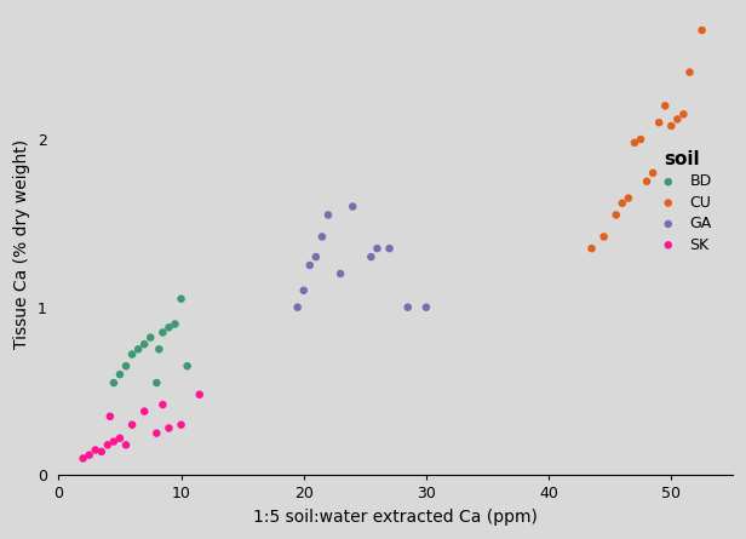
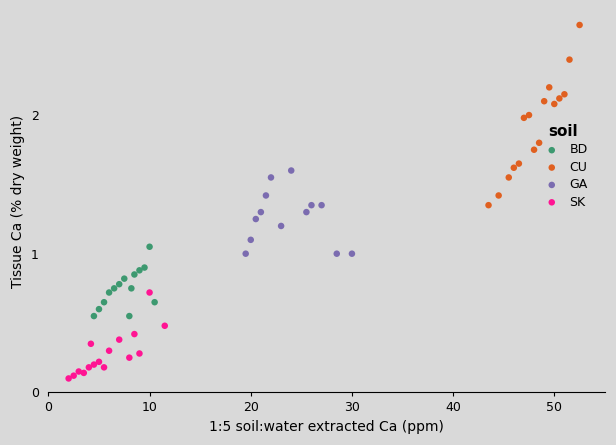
SK/10: 0.30 -> 0.72
